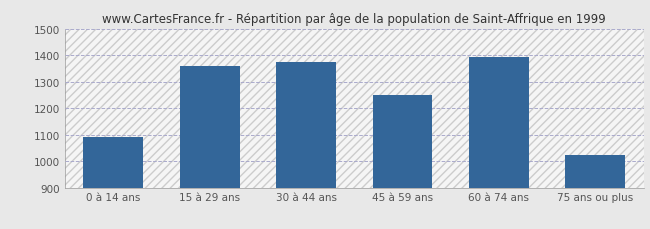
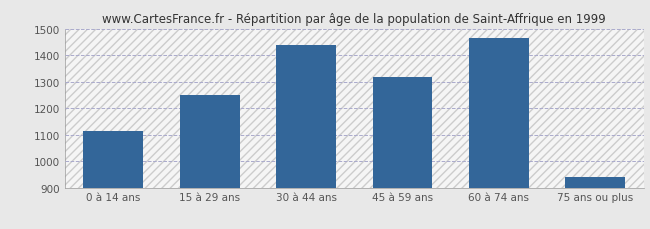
0 à 14 ans: 1090 -> 1113
15 à 29 ans: 1360 -> 1250
30 à 44 ans: 1375 -> 1440
45 à 59 ans: 1250 -> 1320
60 à 74 ans: 1395 -> 1465
75 ans ou plus: 1025 -> 940
